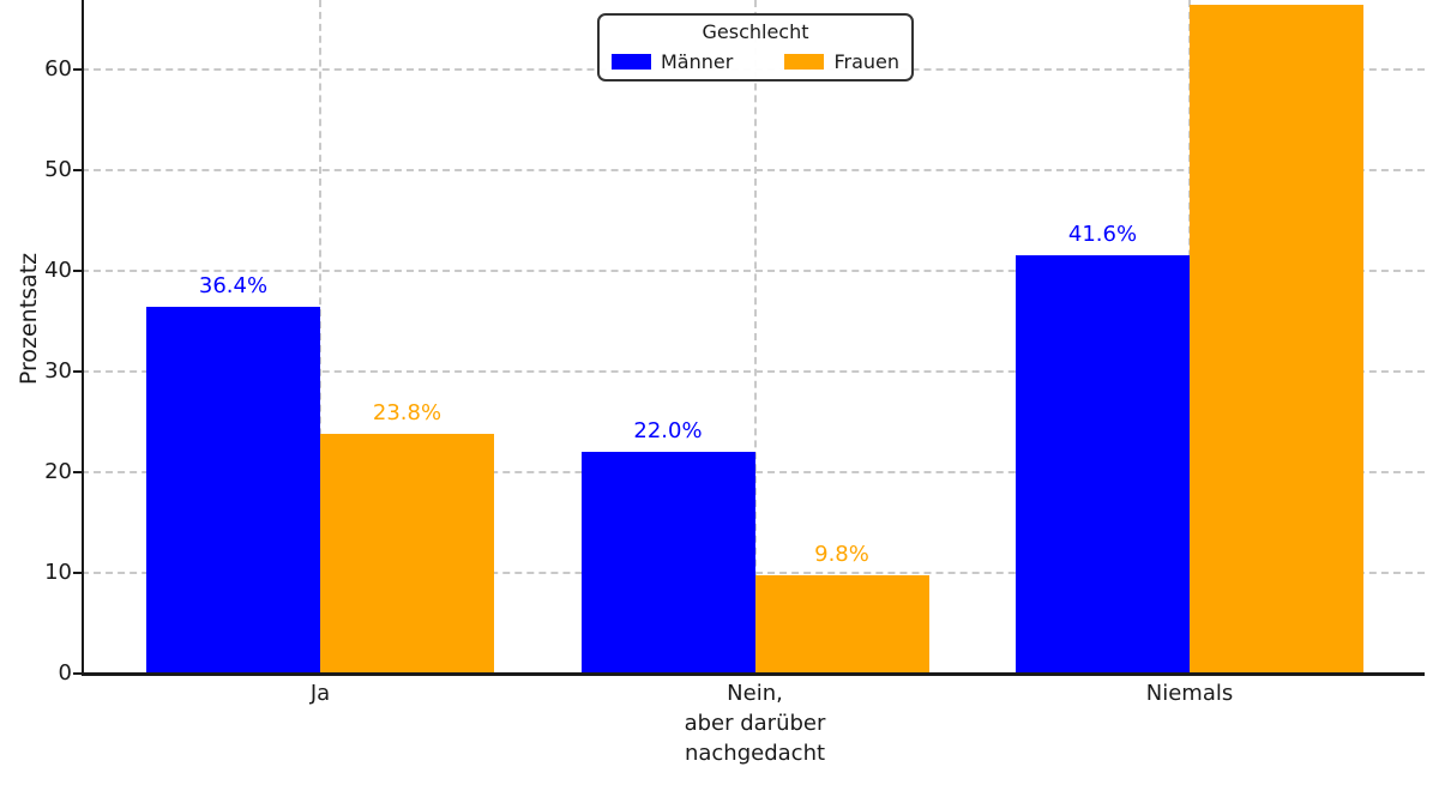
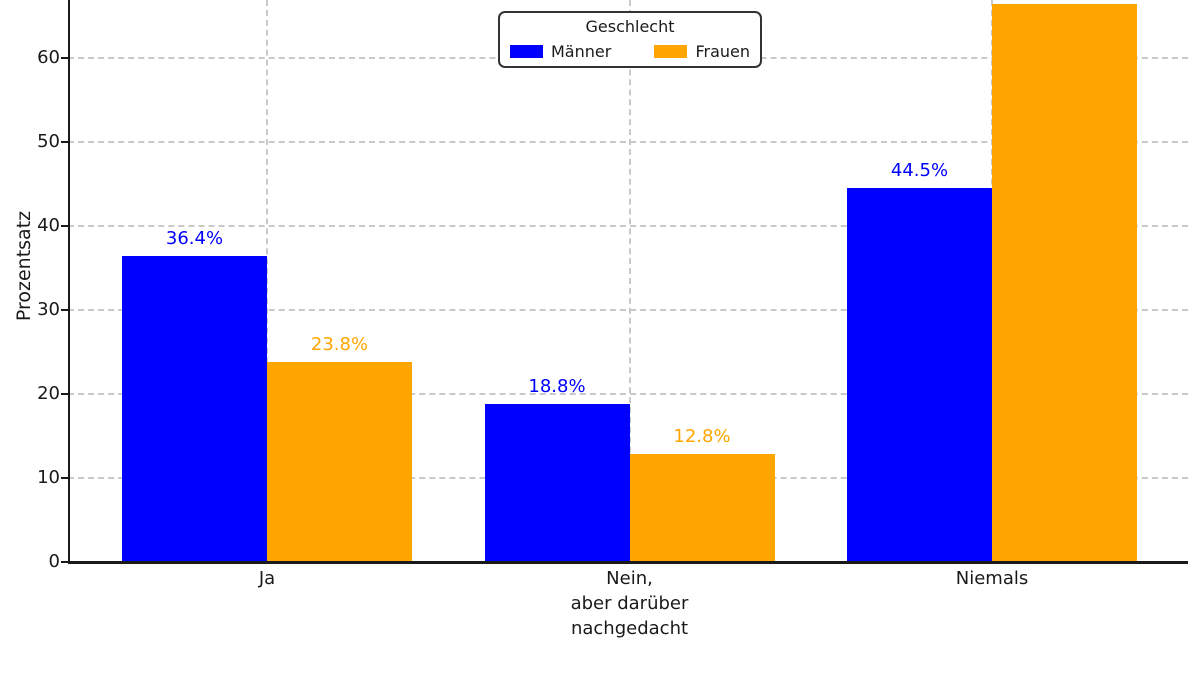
Männer/Nein, aber darüber nachgedacht: 22.0% -> 18.8%
Frauen/Nein, aber darüber nachgedacht: 9.8% -> 12.8%
Männer/Niemals: 41.6% -> 44.5%
